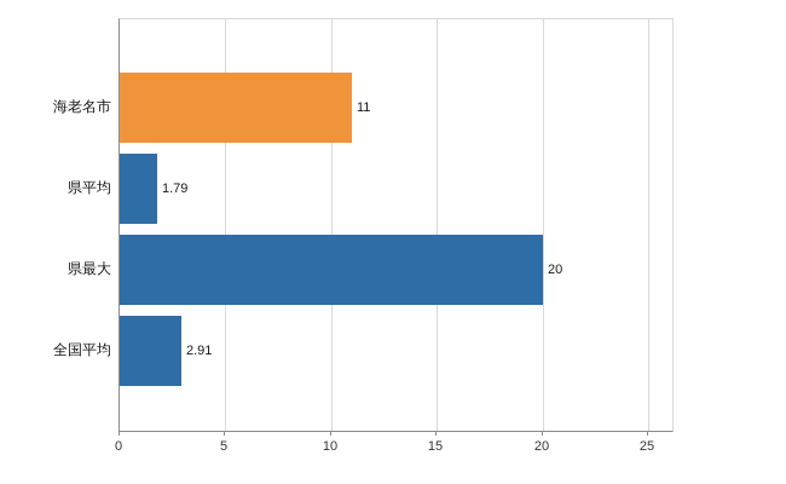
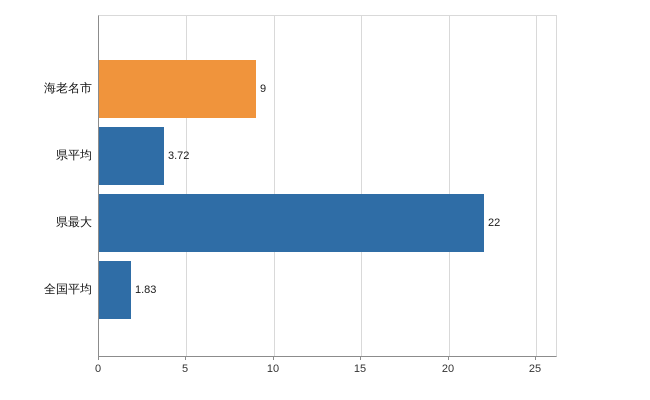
海老名市: 11 -> 9
県平均: 1.79 -> 3.72
県最大: 20 -> 22
全国平均: 2.91 -> 1.83
